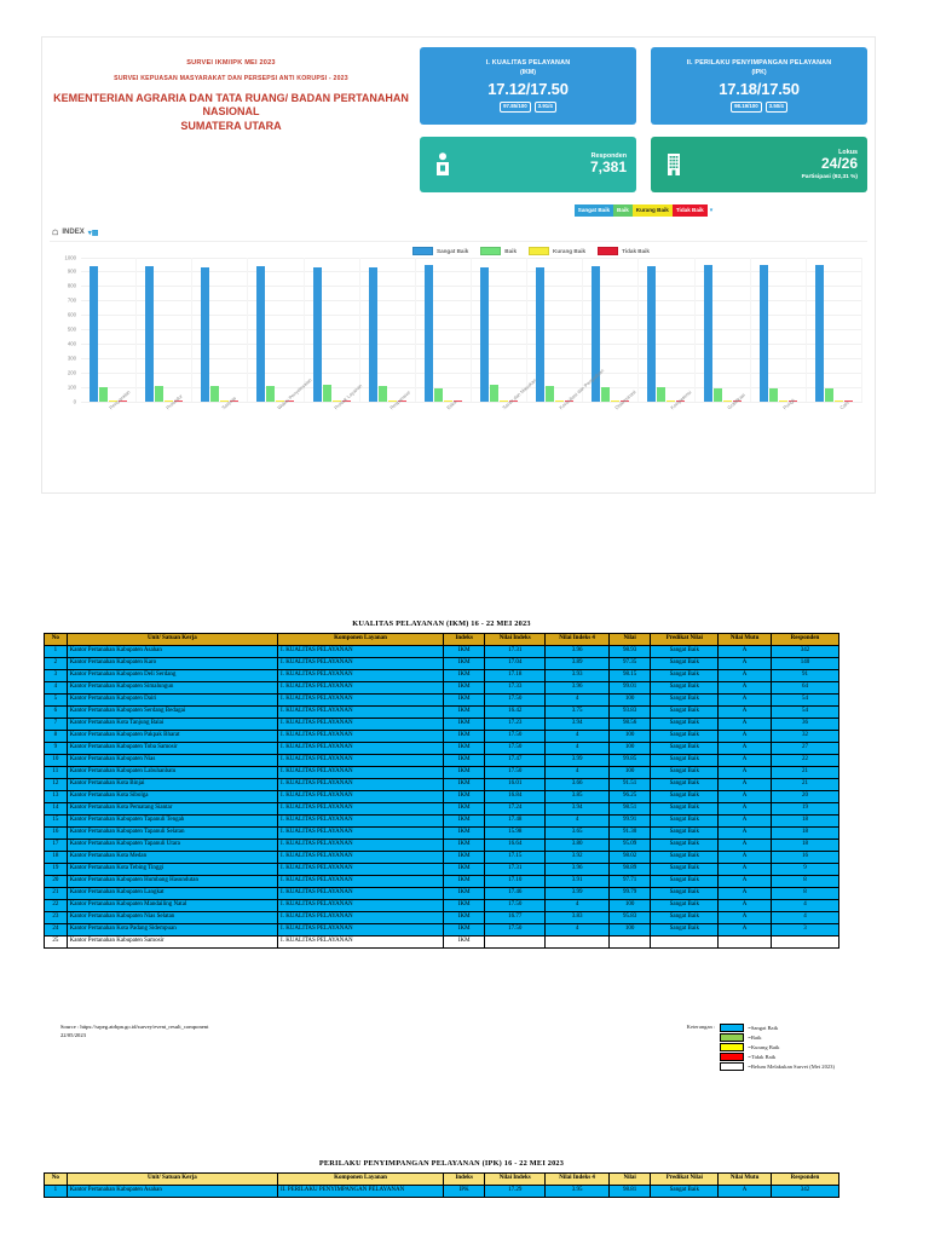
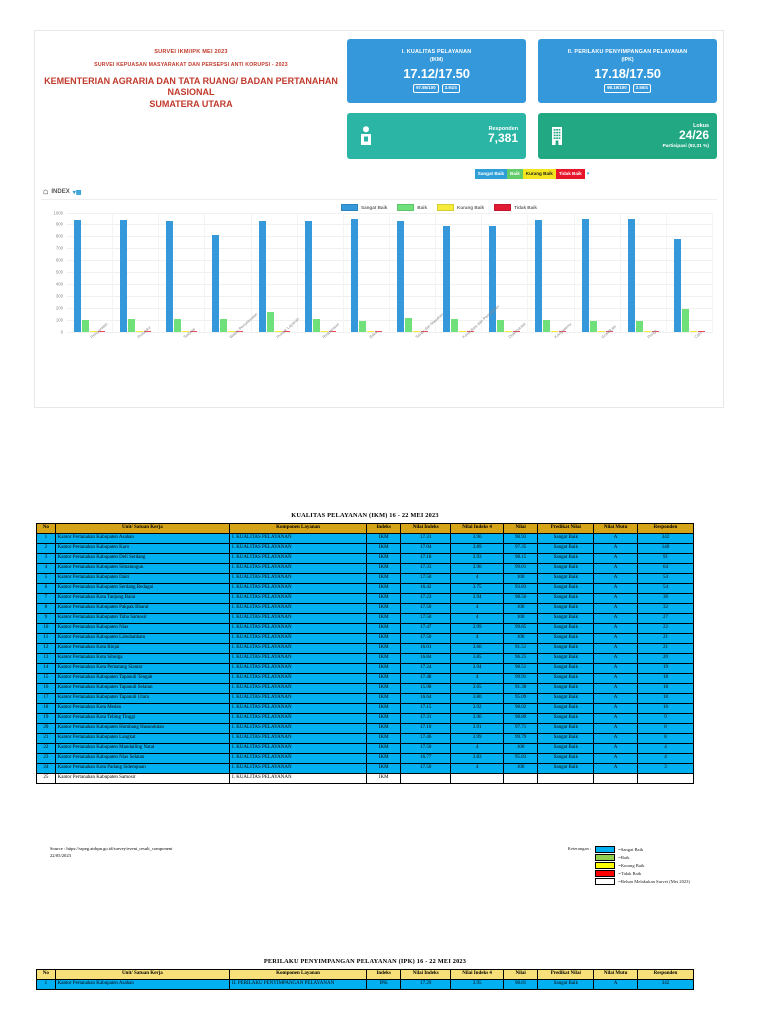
Sangat Baik/Waktu Penyelesaian: 930 -> 810
Baik/Produk Layanan: 110 -> 160
Sangat Baik/Konsultasi dan Pengaduan: 930 -> 890
Sangat Baik/Diskriminasi: 940 -> 890
Sangat Baik/Calo: 950 -> 780
Baik/Calo: 90 -> 190
